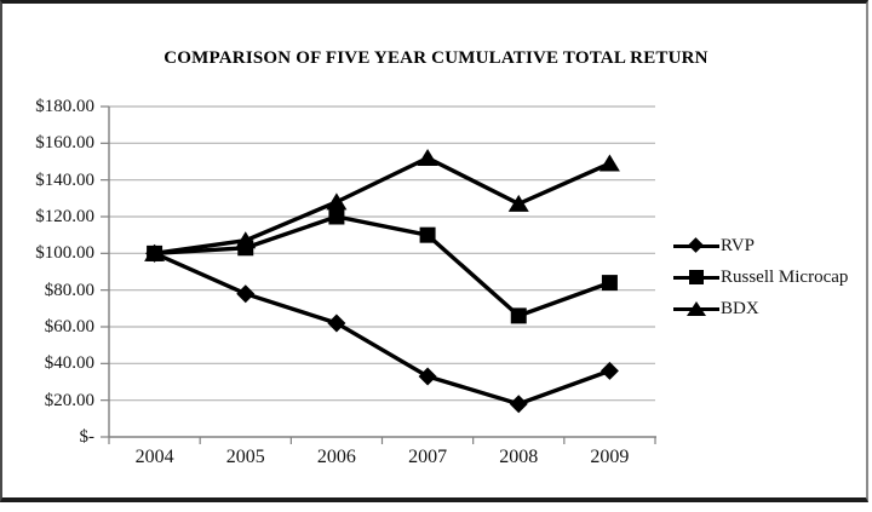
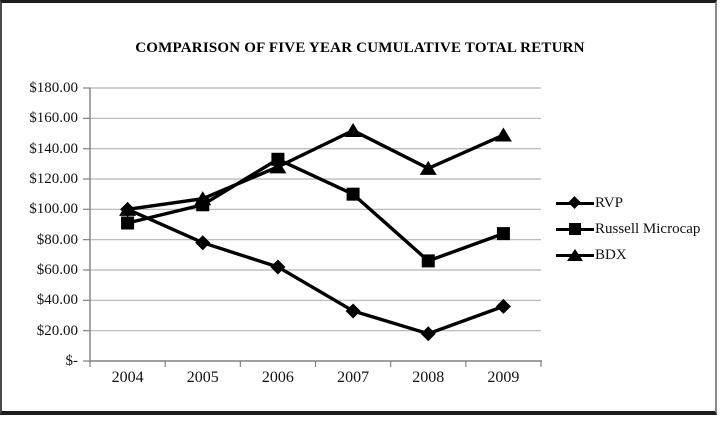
Russell Microcap/2004: $100 -> $91
Russell Microcap/2006: $120 -> $133
